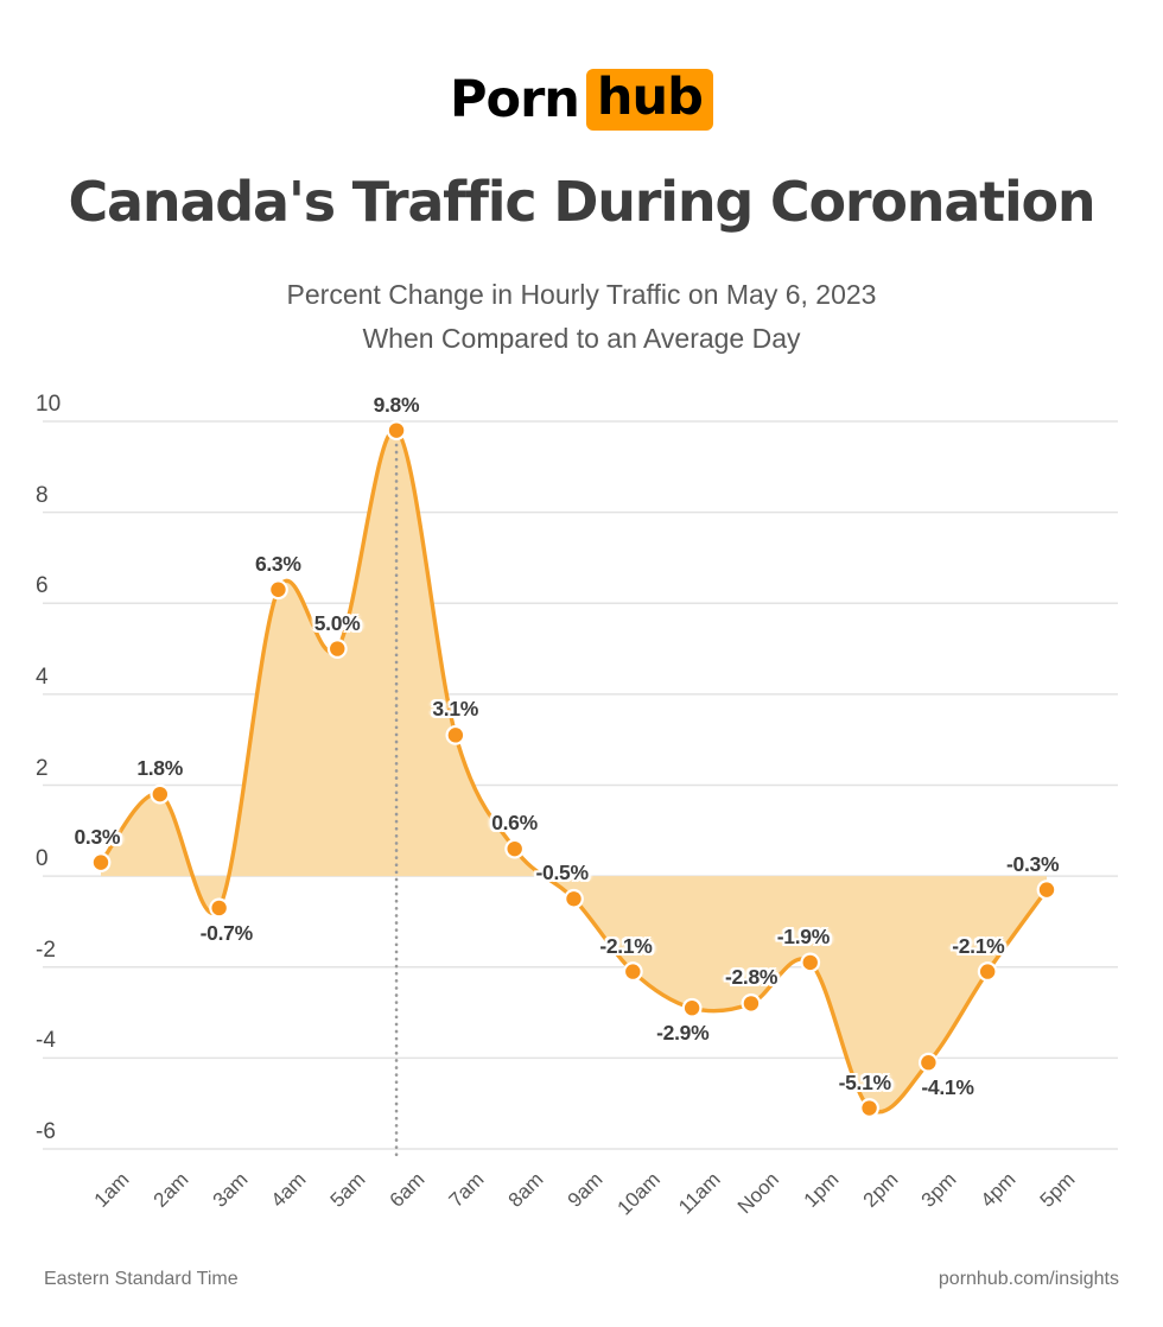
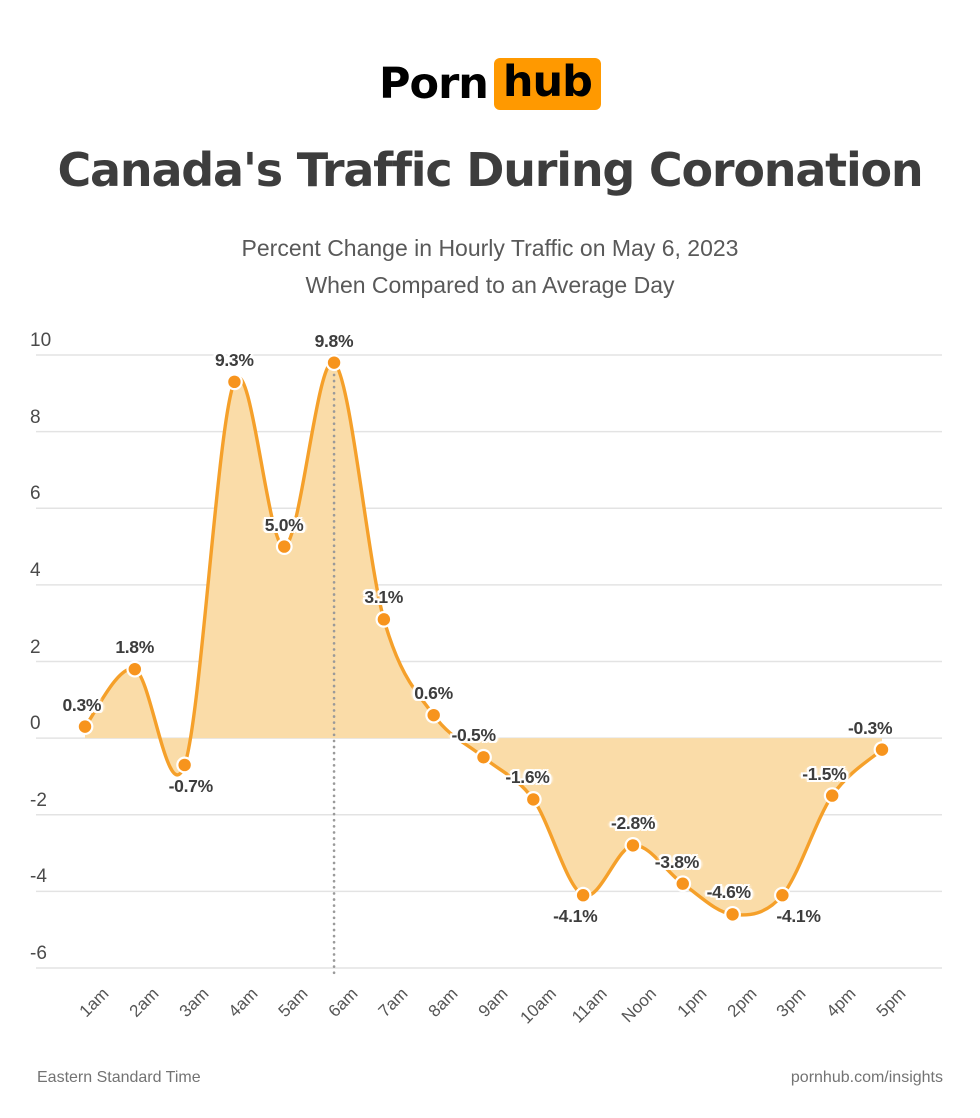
4am: 6.3% -> 9.3%
10am: -2.1% -> -1.6%
11am: -2.9% -> -4.1%
1pm: -1.9% -> -3.8%
2pm: -5.1% -> -4.6%
4pm: -2.1% -> -1.5%
